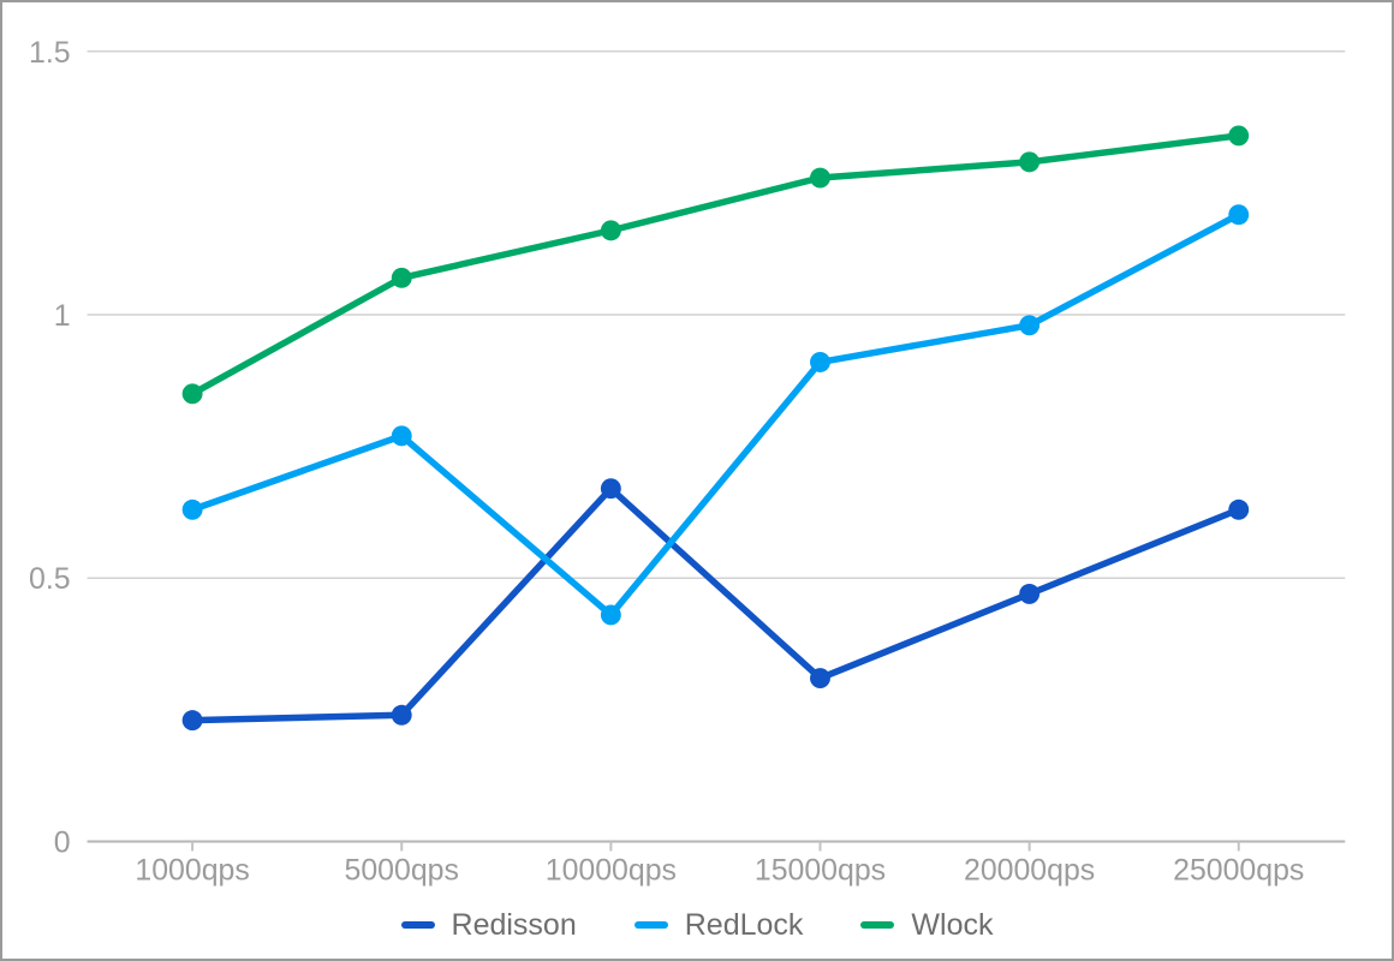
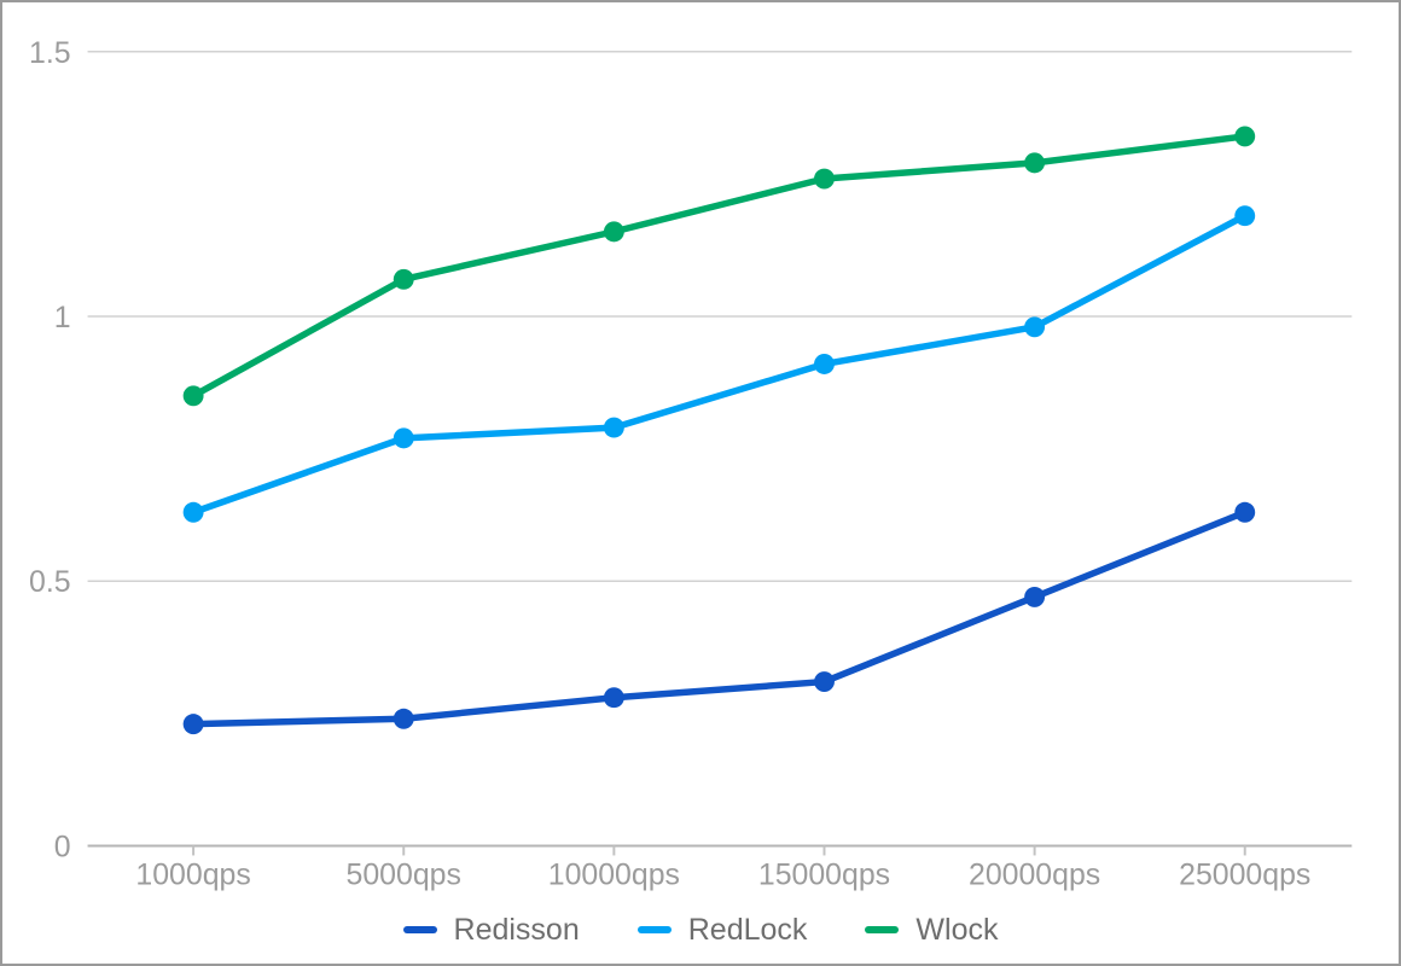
Redisson/10000qps: 0.67 -> 0.28
RedLock/10000qps: 0.43 -> 0.79
